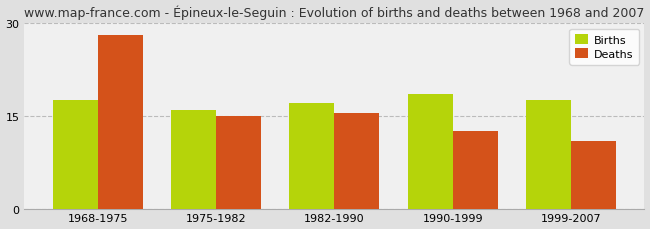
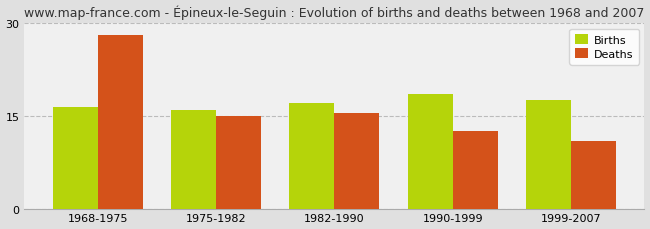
Births/1968-1975: 17.6 -> 16.5
